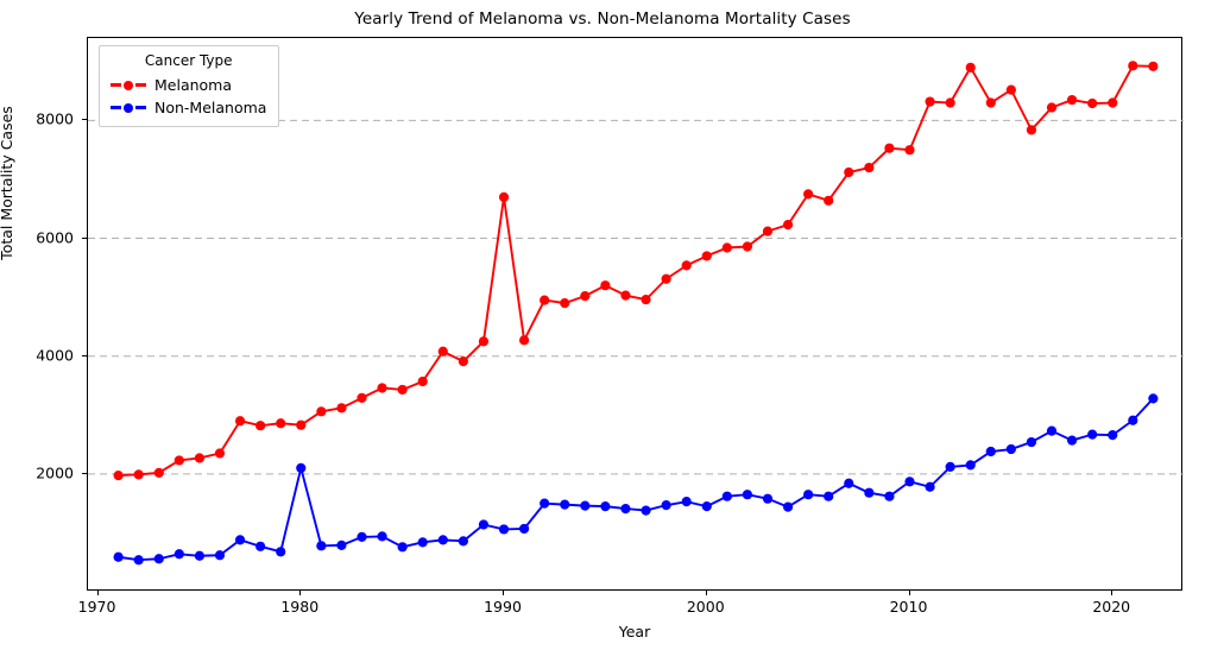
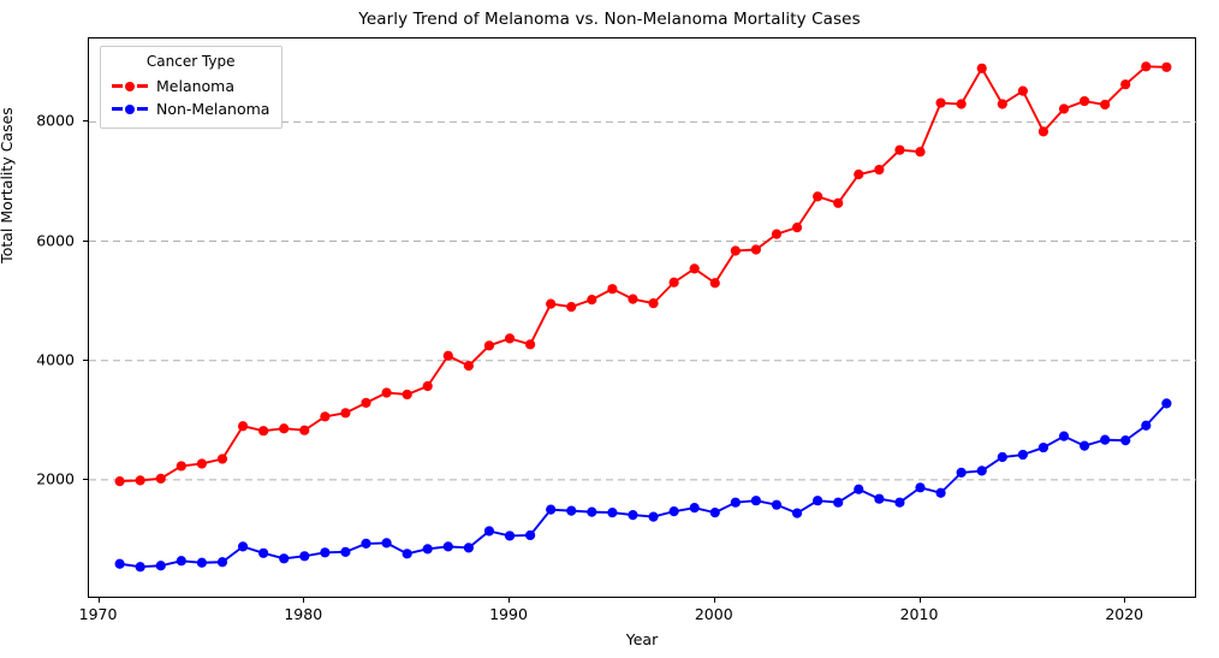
Non-Melanoma/1980: 2100 -> 700
Melanoma/1990: 6700 -> 4400
Melanoma/2000: 5700 -> 5300
Melanoma/2020: 8300 -> 8600
